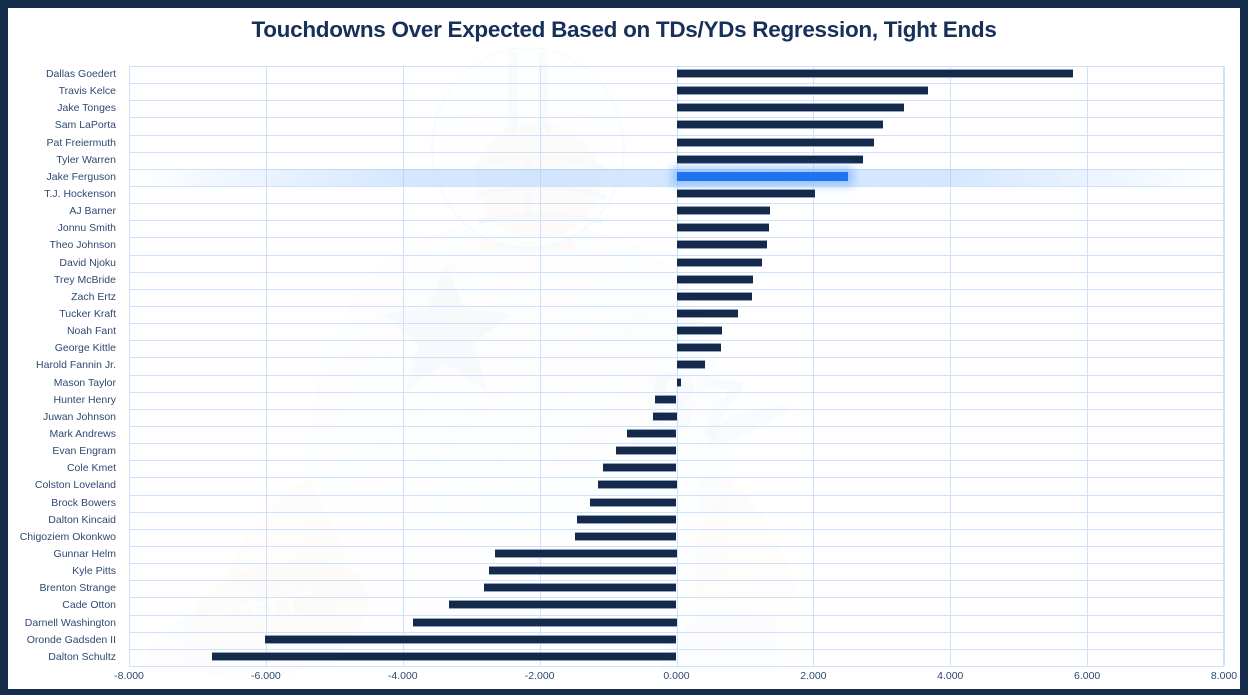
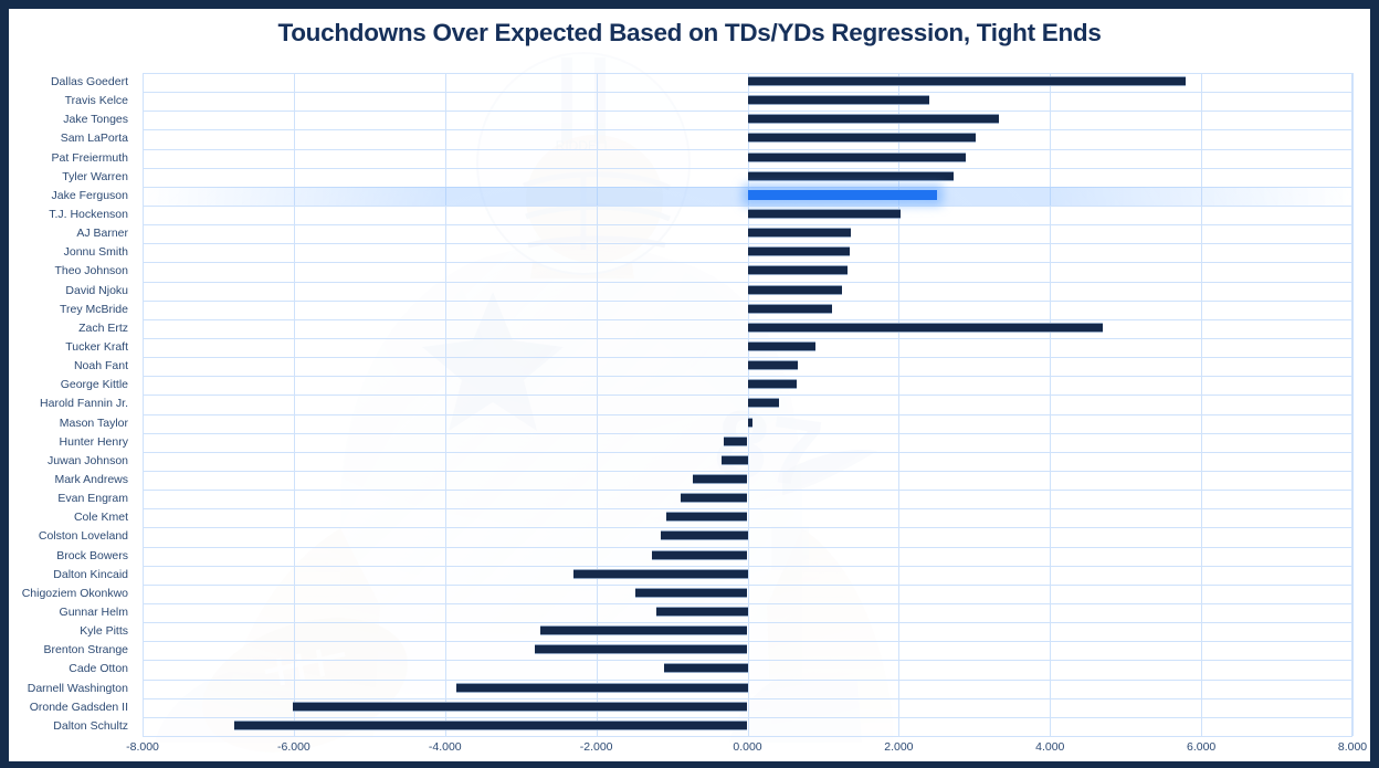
Travis Kelce: 3.7 -> 2.4
Zach Ertz: 1.1 -> 4.7
Dalton Kincaid: -1.5 -> -2.3
Gunnar Helm: -2.6 -> -1.2
Cade Otton: -3.3 -> -1.1
